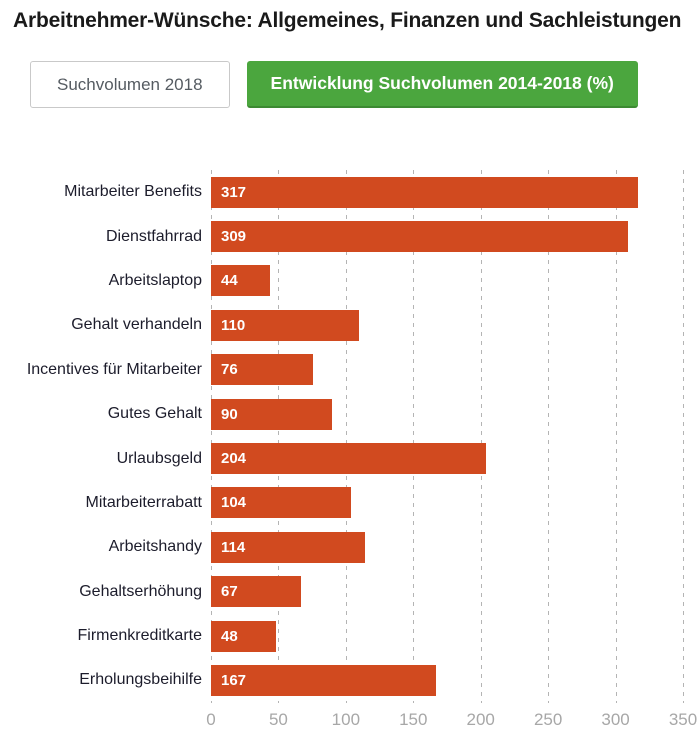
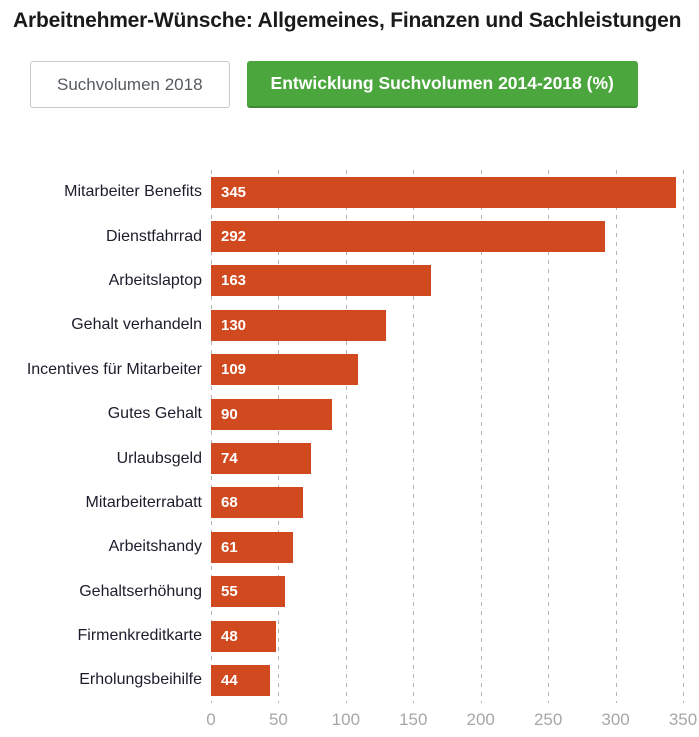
Mitarbeiter Benefits: 317 -> 345
Dienstfahrrad: 309 -> 292
Arbeitslaptop: 44 -> 163
Gehalt verhandeln: 110 -> 130
Incentives für Mitarbeiter: 76 -> 109
Urlaubsgeld: 204 -> 74
Mitarbeiterrabatt: 104 -> 68
Arbeitshandy: 114 -> 61
Gehaltserhöhung: 67 -> 55
Erholungsbeihilfe: 167 -> 44
